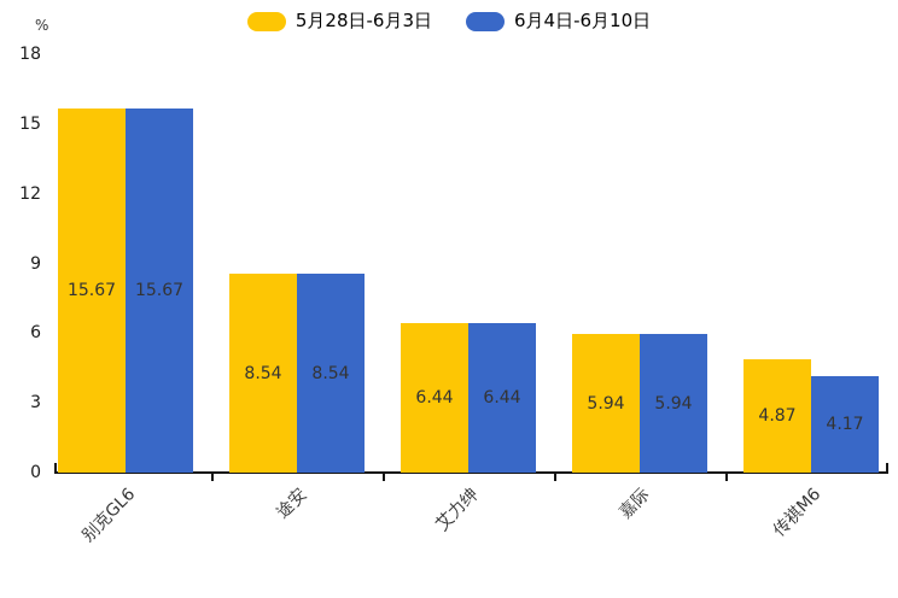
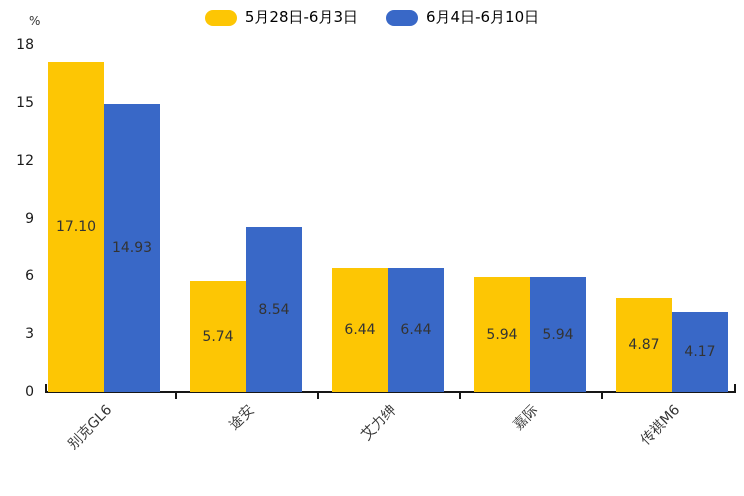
5月28日-6月3日/别克GL6: 15.67 -> 17.10
6月4日-6月10日/别克GL6: 15.67 -> 14.93
5月28日-6月3日/途安: 8.54 -> 5.74
